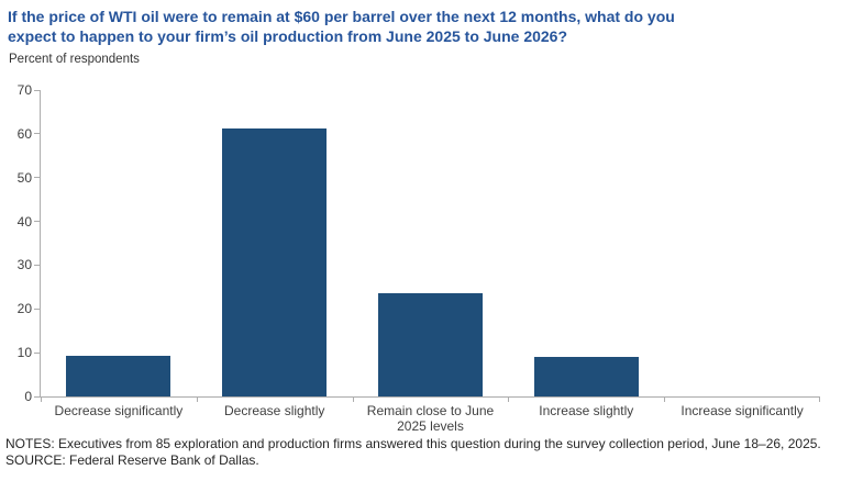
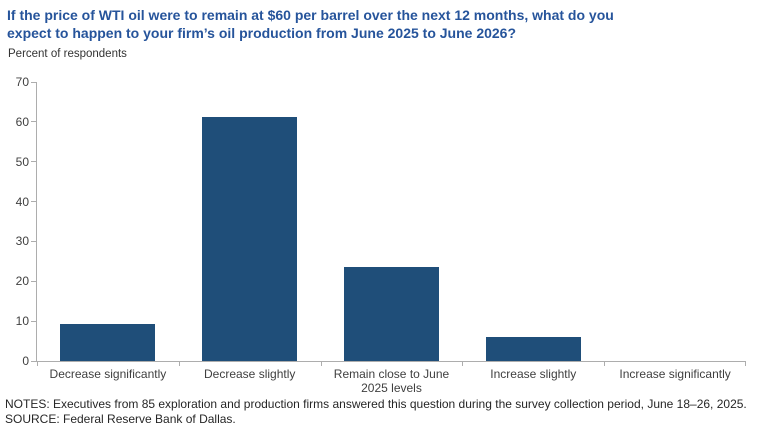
Increase slightly: 9 -> 6
